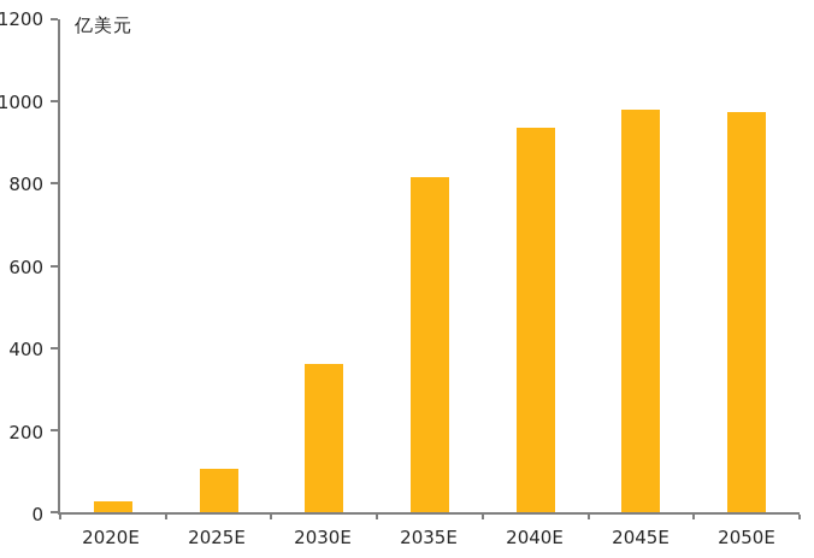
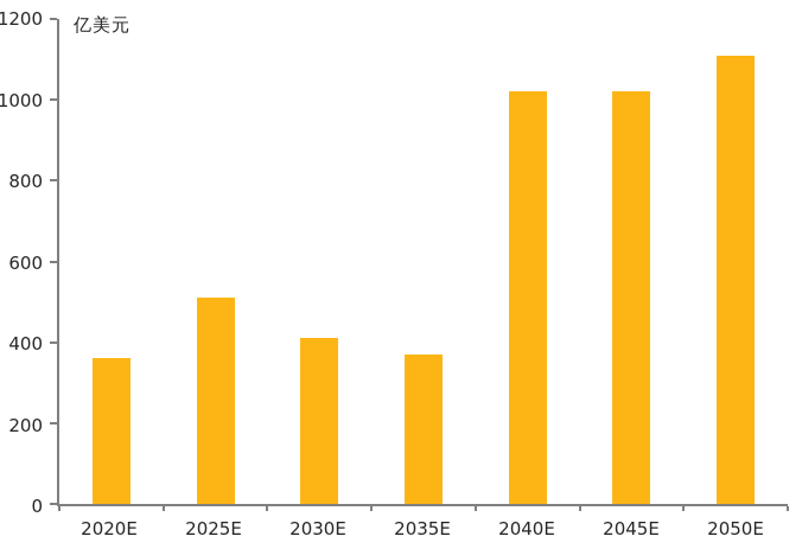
2020E: 20 -> 360
2025E: 100 -> 510
2030E: 360 -> 410
2035E: 820 -> 370
2040E: 940 -> 1020
2045E: 980 -> 1020
2050E: 980 -> 1110
